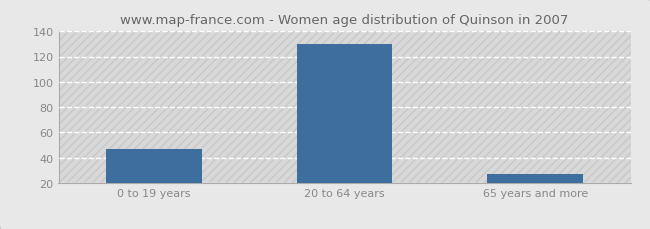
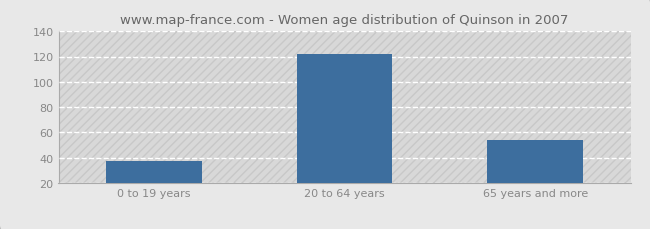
0 to 19 years: 47 -> 37
20 to 64 years: 130 -> 122
65 years and more: 27 -> 54
